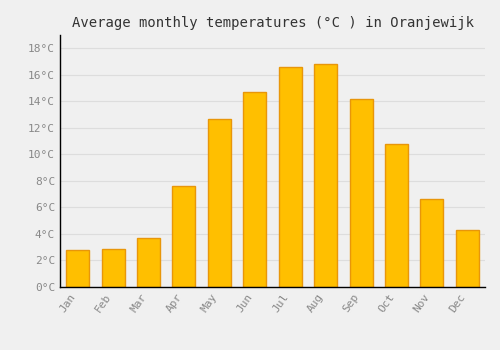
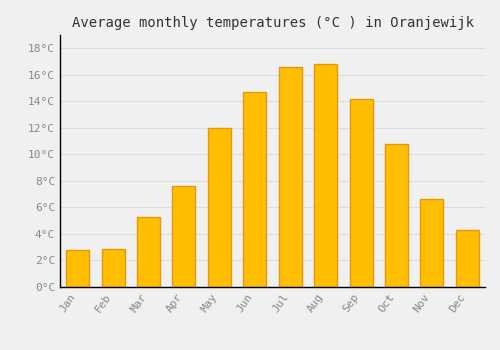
Mar: 3.7°C -> 5.3°C
May: 12.7°C -> 12.0°C
